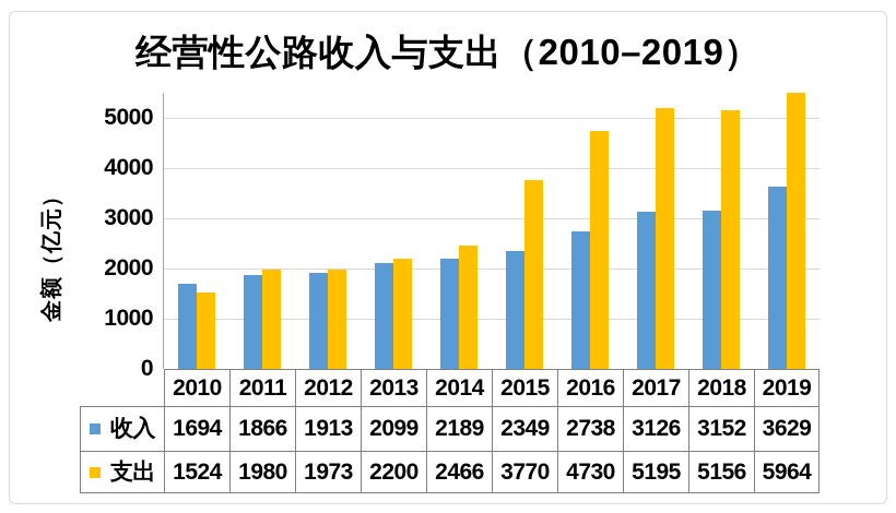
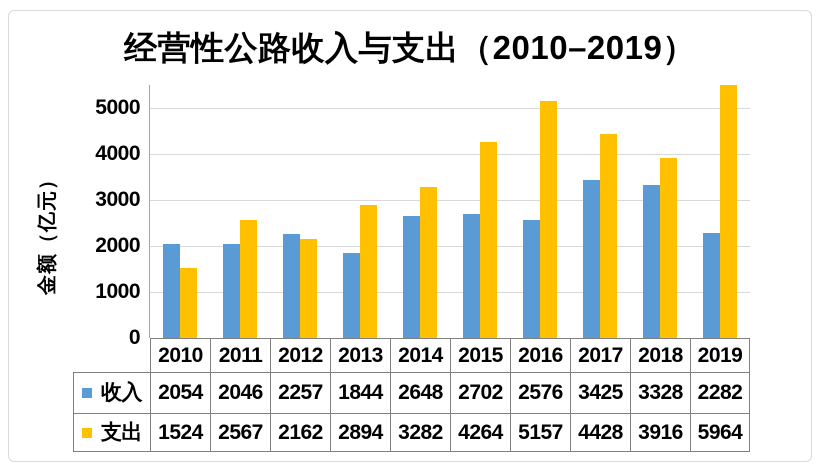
收入/2010: 1694 -> 2054
收入/2011: 1866 -> 2046
支出/2011: 1980 -> 2567
收入/2012: 1913 -> 2257
支出/2012: 1973 -> 2162
收入/2013: 2099 -> 1844
支出/2013: 2200 -> 2894
收入/2014: 2189 -> 2648
支出/2014: 2466 -> 3282
收入/2015: 2349 -> 2702
支出/2015: 3770 -> 4264
收入/2016: 2738 -> 2576
支出/2016: 4730 -> 5157
收入/2017: 3126 -> 3425
支出/2017: 5195 -> 4428
收入/2018: 3152 -> 3328
支出/2018: 5156 -> 3916
收入/2019: 3629 -> 2282
